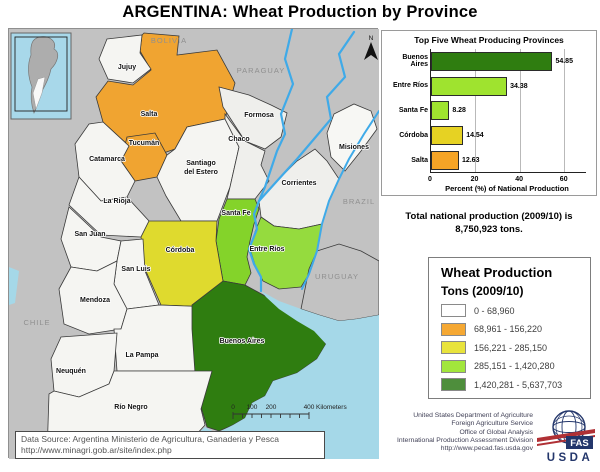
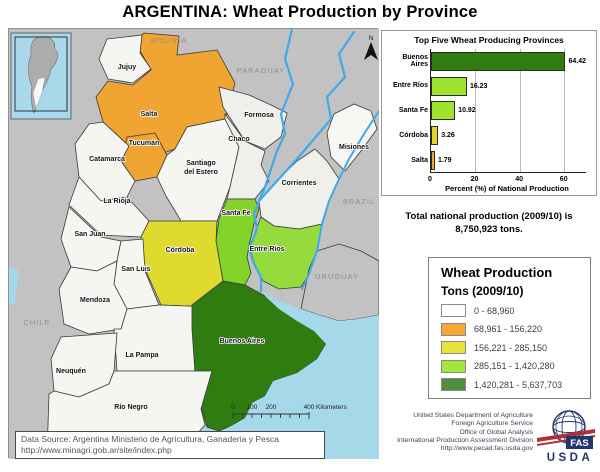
Buenos Aires: 54.85 -> 64.42
Entre Ríos: 34.38 -> 16.23
Santa Fe: 8.28 -> 10.92
Córdoba: 14.54 -> 3.26
Salta: 12.63 -> 1.79
